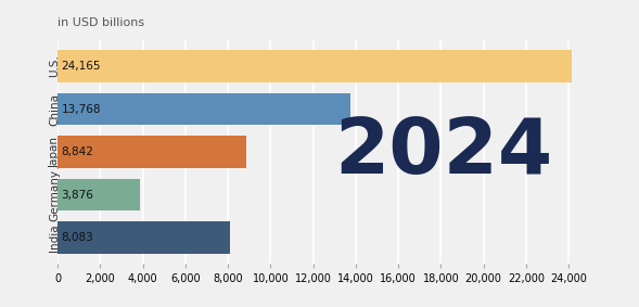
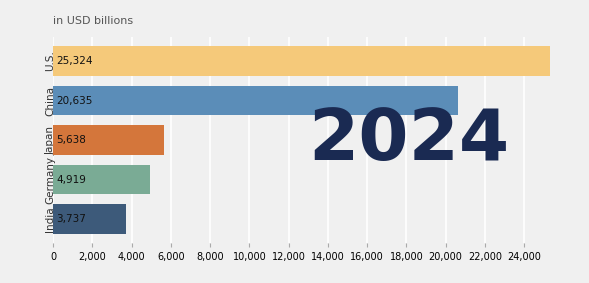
U.S.: 24,165 -> 25,324
China: 13,768 -> 20,635
Japan: 8,842 -> 5,638
Germany: 3,876 -> 4,919
India: 8,083 -> 3,737
